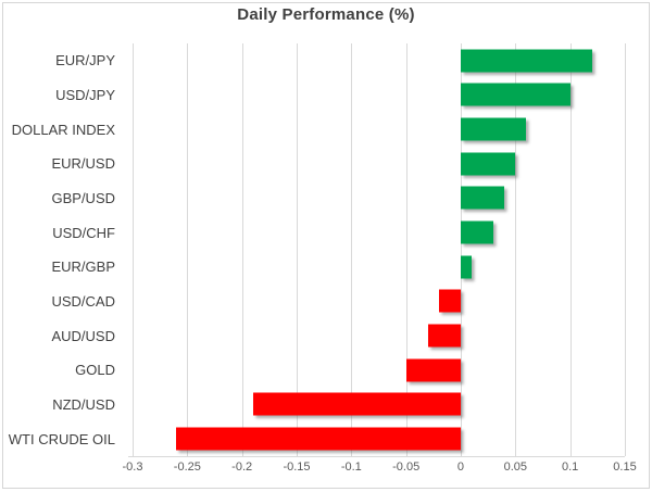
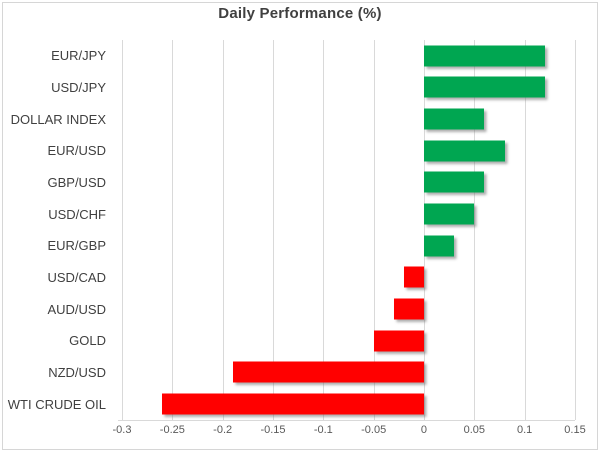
USD/JPY: 0.10 -> 0.12
EUR/USD: 0.05 -> 0.08
GBP/USD: 0.04 -> 0.06
USD/CHF: 0.03 -> 0.05
EUR/GBP: 0.01 -> 0.03
